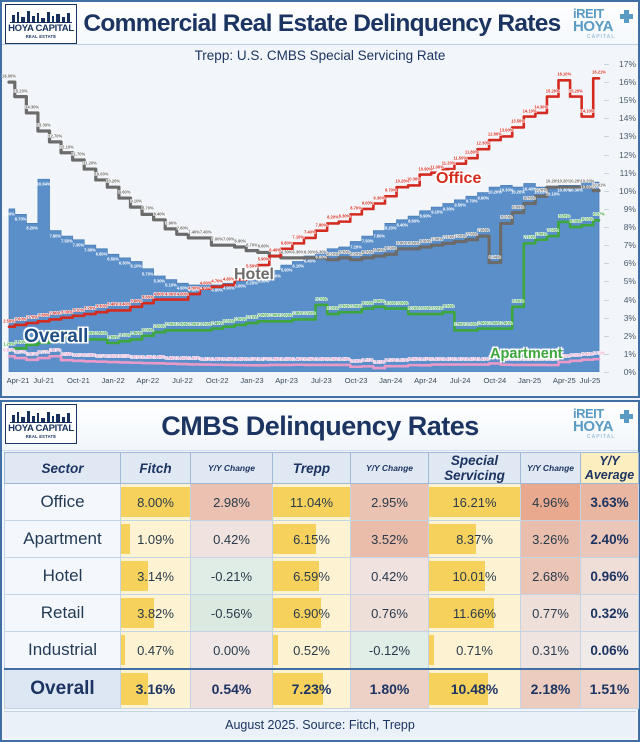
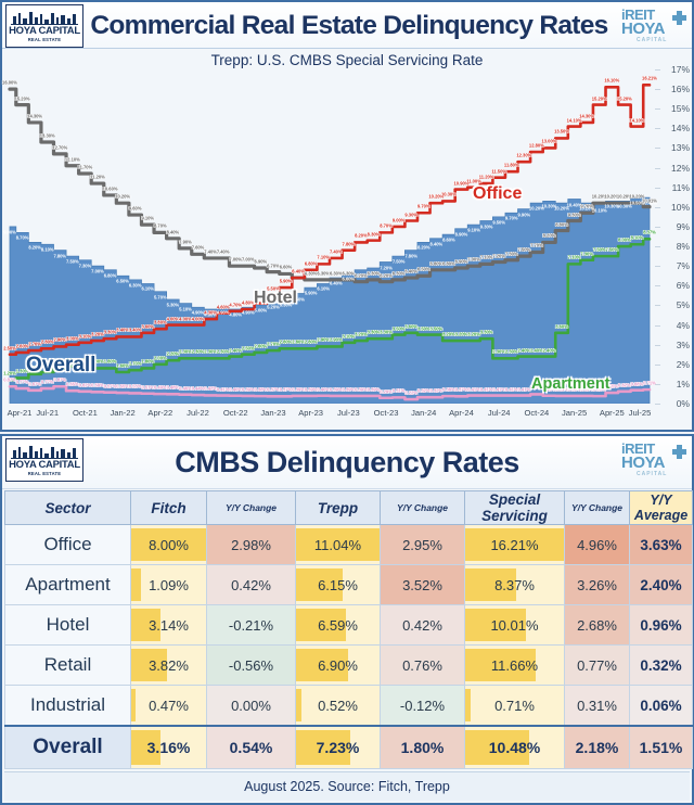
Overall/Jul-21: 10.64% -> 8.10%
Apartment/Jul-23: 3.70% -> 3.10%
Hotel/Oct-24: 6.04% -> 7.70%
Apartment/Apr-25: 8.28% -> 7.50%
